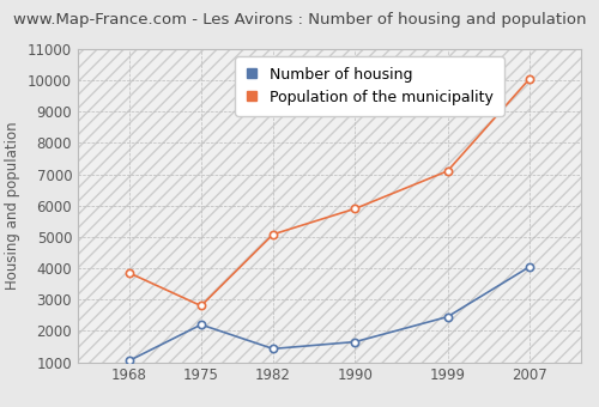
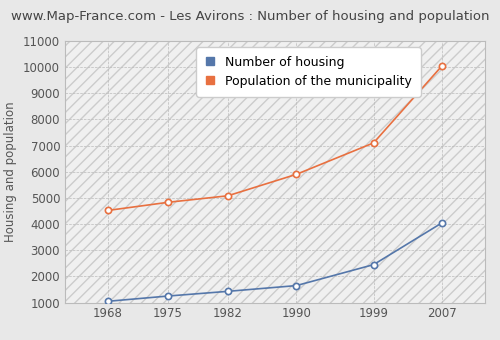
Population of the municipality/1968: 3850 -> 4520
Number of housing/1975: 2200 -> 1250
Population of the municipality/1975: 2800 -> 4830
